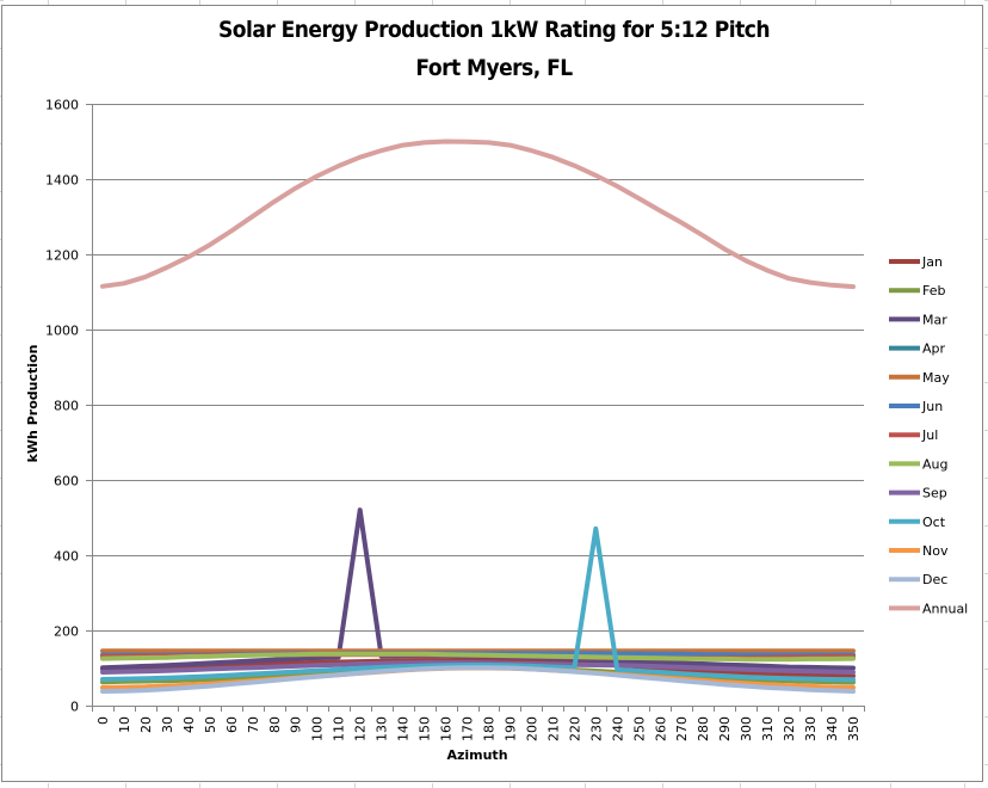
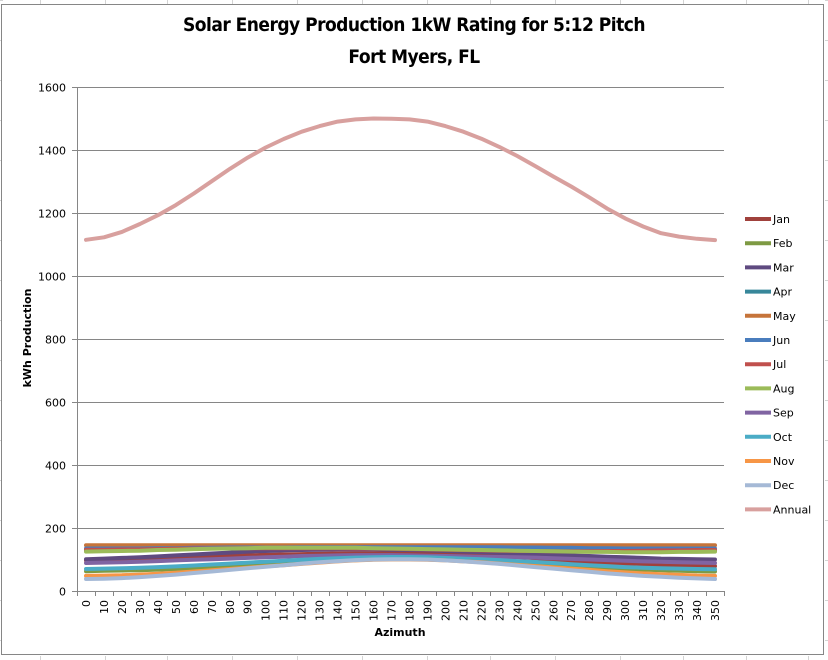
Mar/120: 520 -> 130
Oct/230: 470 -> 100
